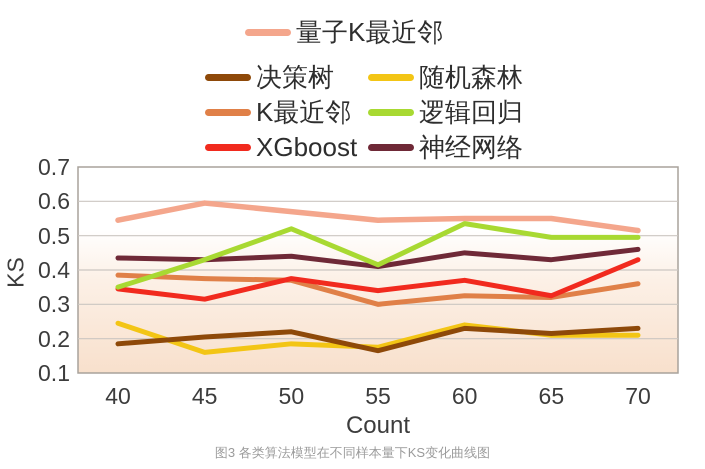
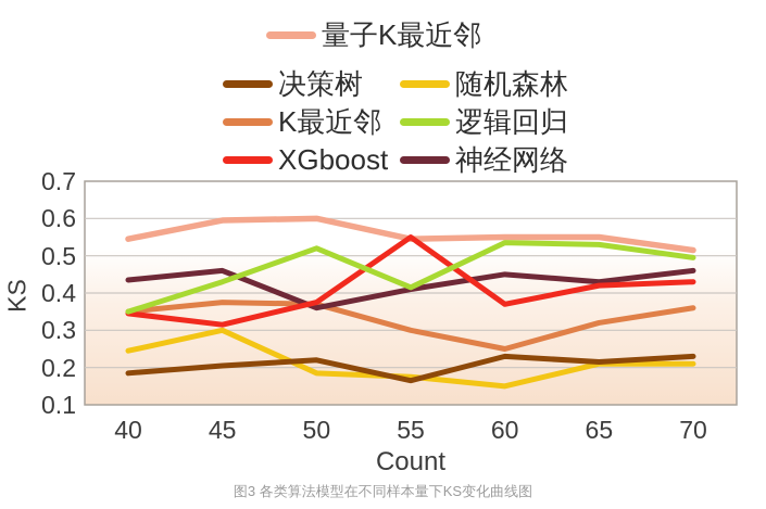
K最近邻/40: 0.39 -> 0.35
随机森林/45: 0.16 -> 0.30
神经网络/45: 0.43 -> 0.46
量子K最近邻/50: 0.57 -> 0.60
神经网络/50: 0.44 -> 0.36
XGboost/55: 0.34 -> 0.55
随机森林/60: 0.24 -> 0.15
K最近邻/60: 0.33 -> 0.25
逻辑回归/65: 0.49 -> 0.53
XGboost/65: 0.33 -> 0.42
